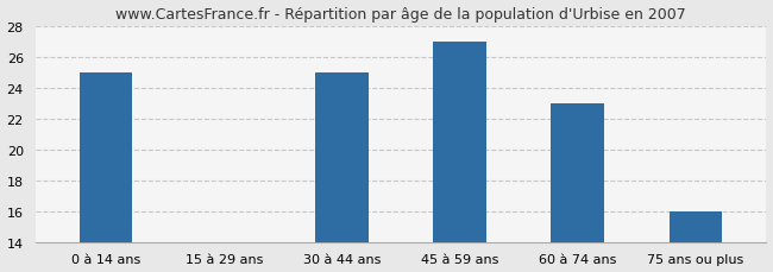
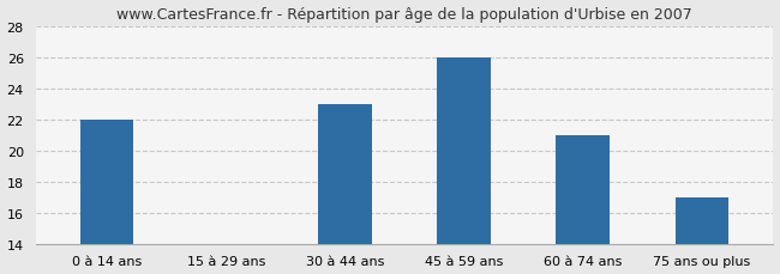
0 à 14 ans: 25 -> 22
30 à 44 ans: 25 -> 23
45 à 59 ans: 27 -> 26
60 à 74 ans: 23 -> 21
75 ans ou plus: 16 -> 17
